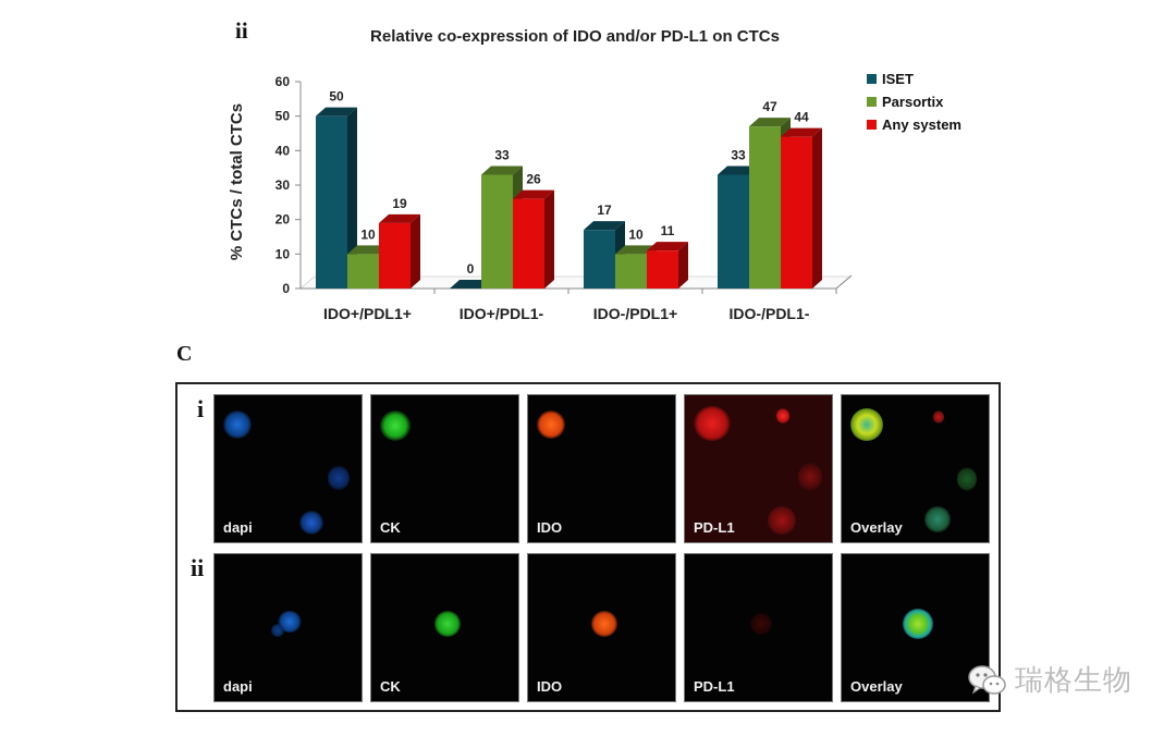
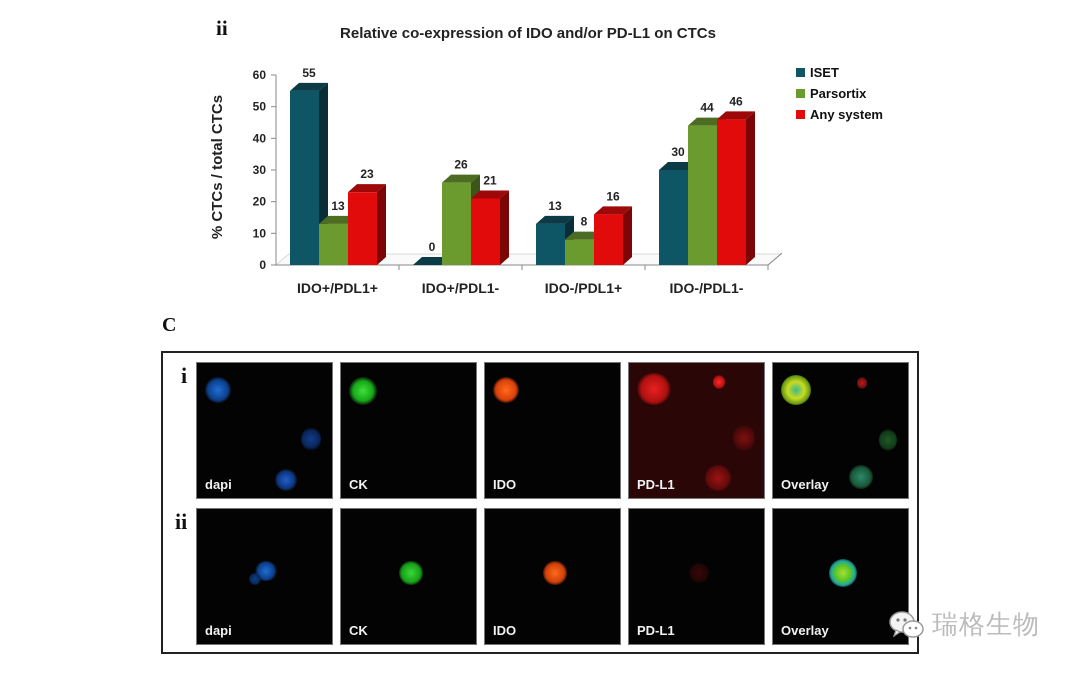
ISET/IDO+/PDL1+: 50 -> 55
Parsortix/IDO+/PDL1+: 10 -> 13
Any system/IDO+/PDL1+: 19 -> 23
Parsortix/IDO+/PDL1-: 33 -> 26
Any system/IDO+/PDL1-: 26 -> 21
ISET/IDO-/PDL1+: 17 -> 13
Parsortix/IDO-/PDL1+: 10 -> 8
Any system/IDO-/PDL1+: 11 -> 16
ISET/IDO-/PDL1-: 33 -> 30
Parsortix/IDO-/PDL1-: 47 -> 44
Any system/IDO-/PDL1-: 44 -> 46
